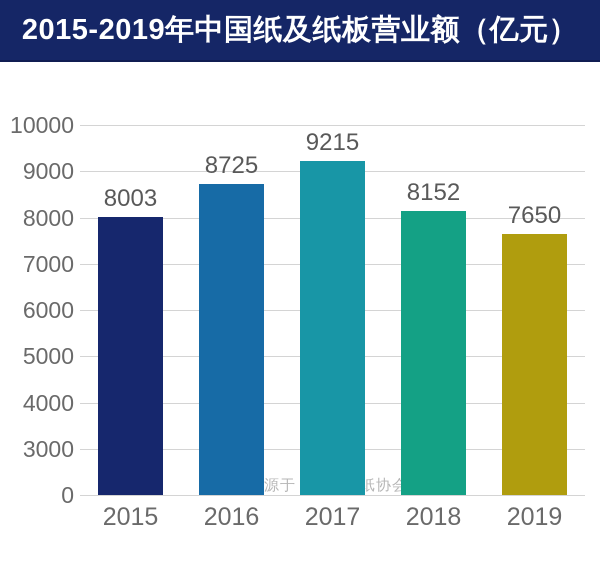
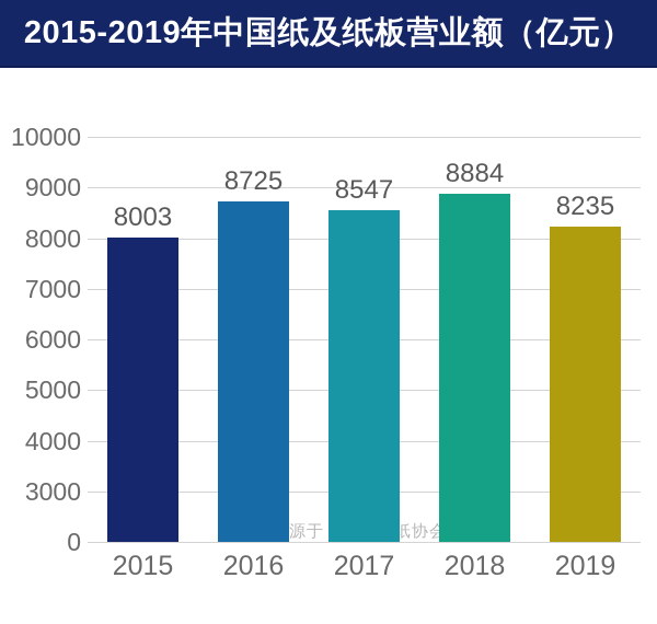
2017: 9215 -> 8547
2018: 8152 -> 8884
2019: 7650 -> 8235
